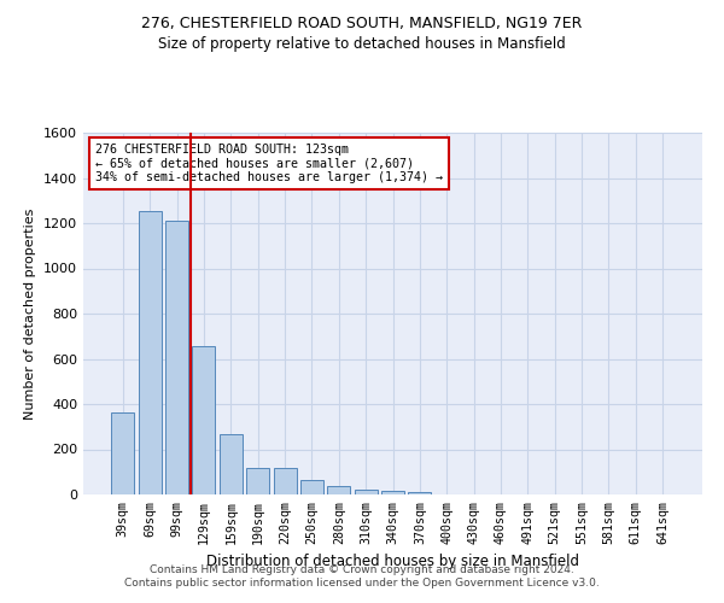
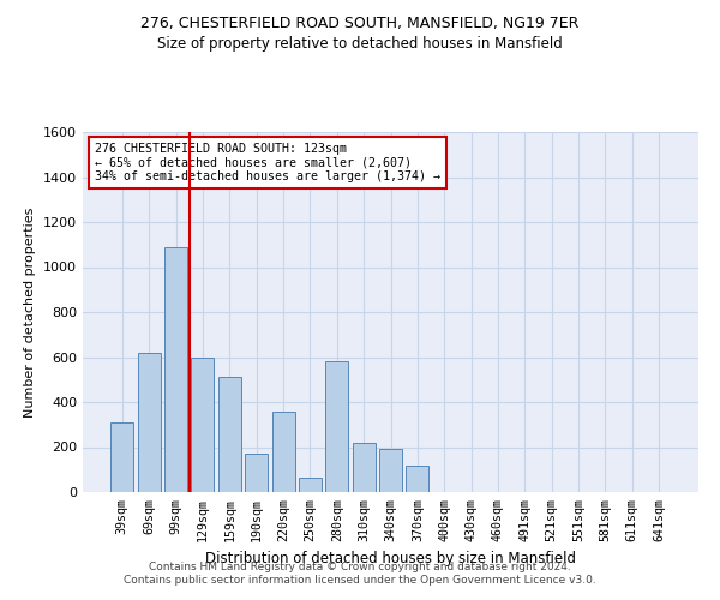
39sqm: 360 -> 310
69sqm: 1260 -> 620
99sqm: 1210 -> 1090
129sqm: 660 -> 600
159sqm: 260 -> 510
190sqm: 120 -> 170
220sqm: 120 -> 360
280sqm: 40 -> 580
310sqm: 20 -> 220
340sqm: 20 -> 190
370sqm: 10 -> 120
